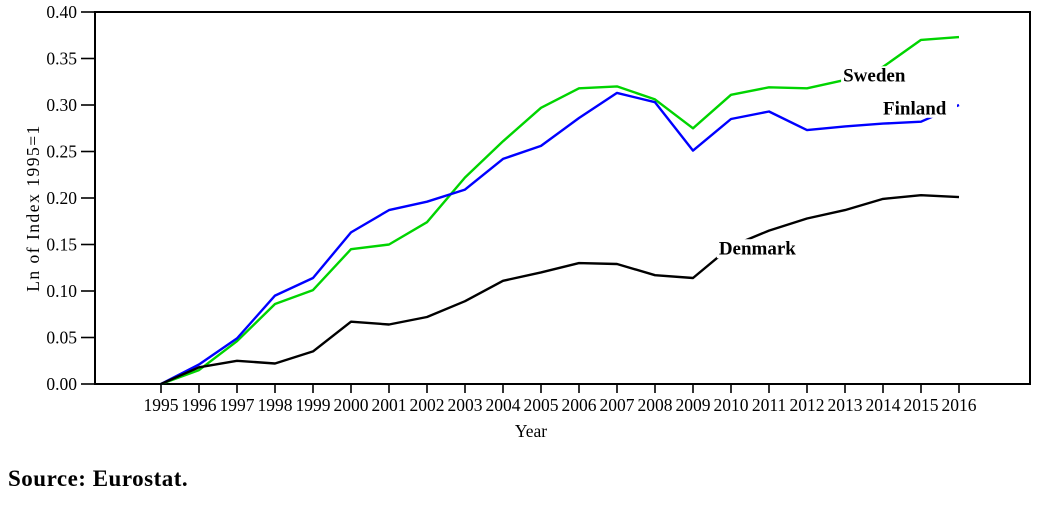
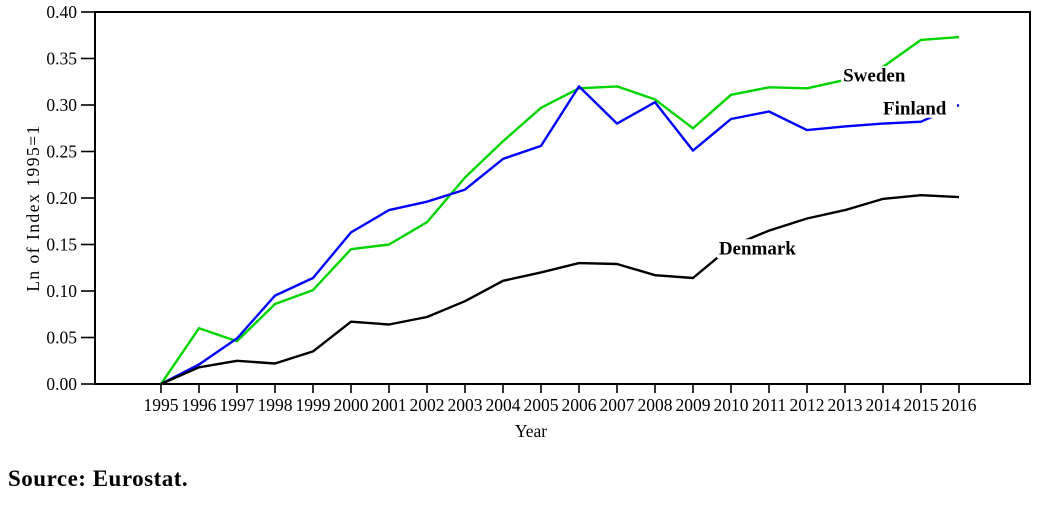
Sweden/1996: 0.01 -> 0.06
Finland/2006: 0.29 -> 0.32
Finland/2007: 0.31 -> 0.28
